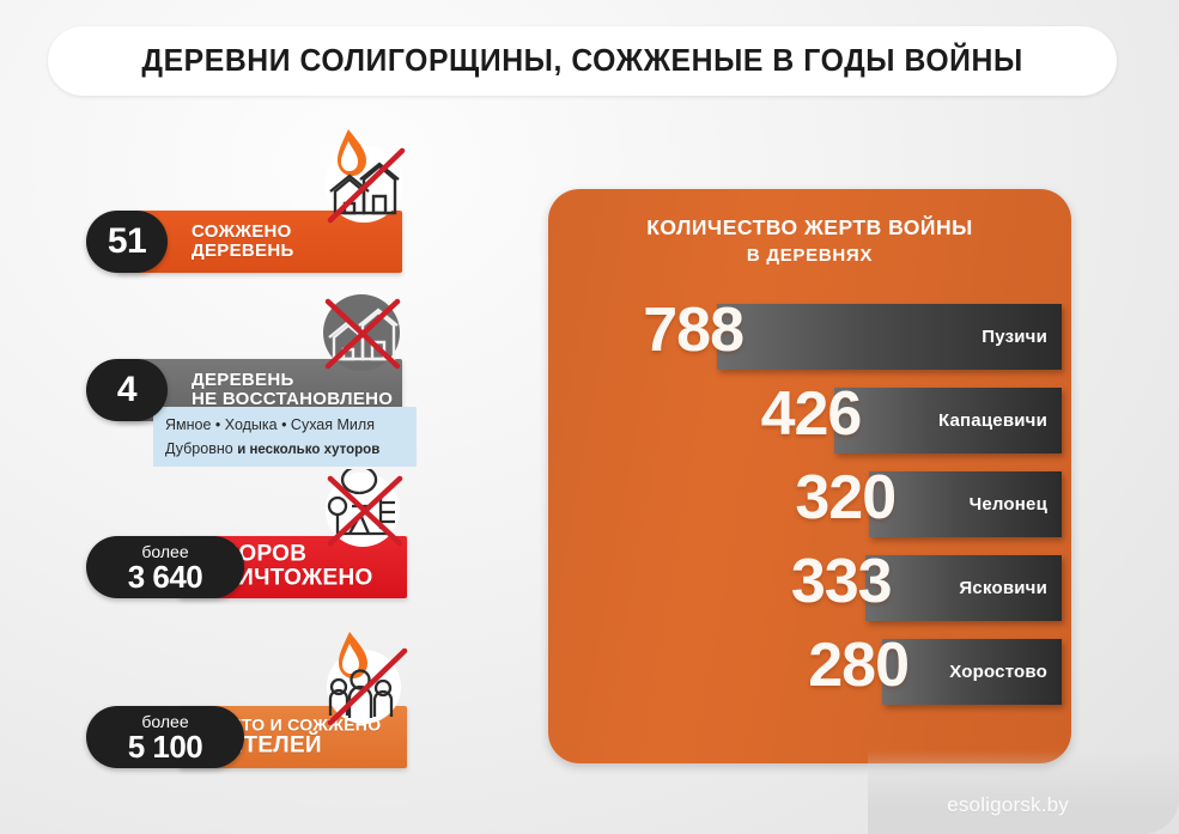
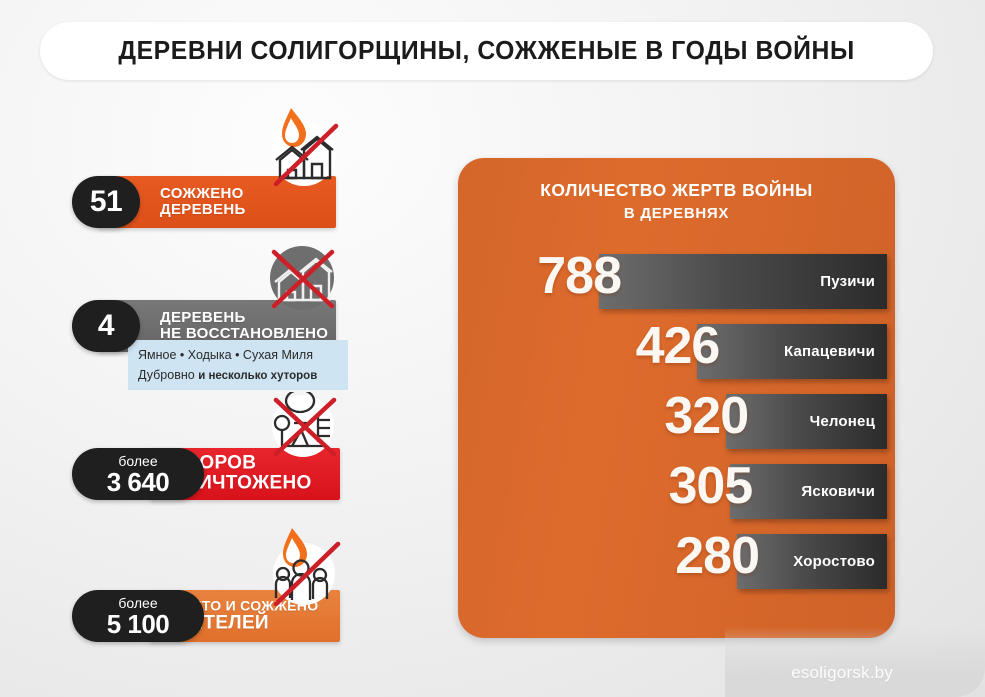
Ясковичи: 333 -> 305
